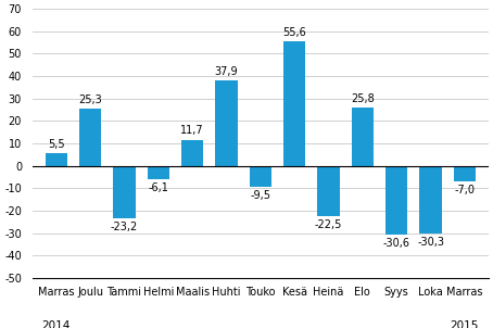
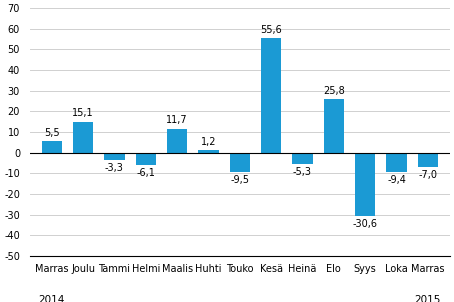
Joulu: 25,3 -> 15,1
Tammi: -23,2 -> -3,3
Huhti: 37,9 -> 1,2
Heinä: -22,5 -> -5,3
Loka: -30,3 -> -9,4
